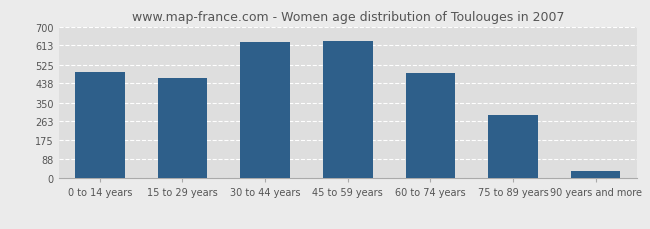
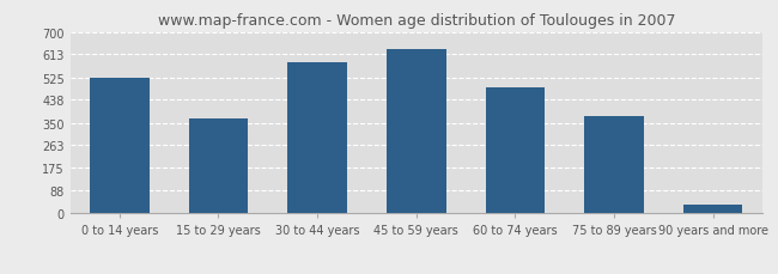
0 to 14 years: 490 -> 525
15 to 29 years: 462 -> 365
30 to 44 years: 628 -> 585
75 to 89 years: 293 -> 375
